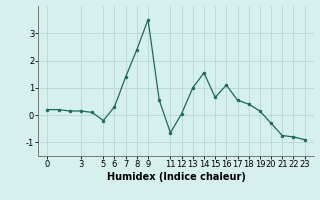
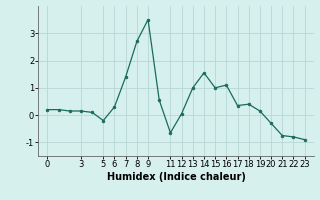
8: 2.40 -> 2.70
15: 0.65 -> 1.00
17: 0.55 -> 0.35
